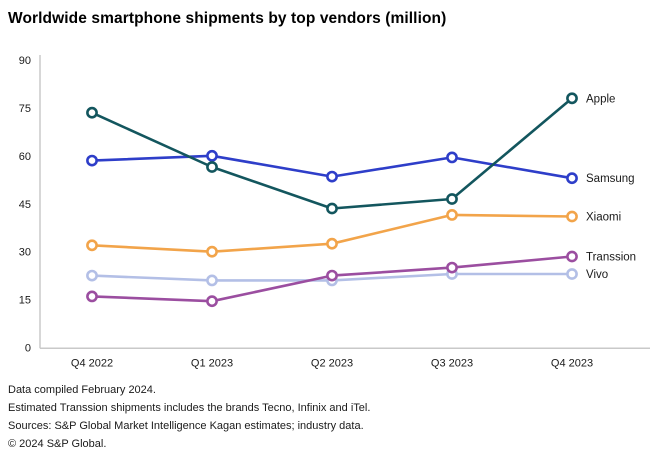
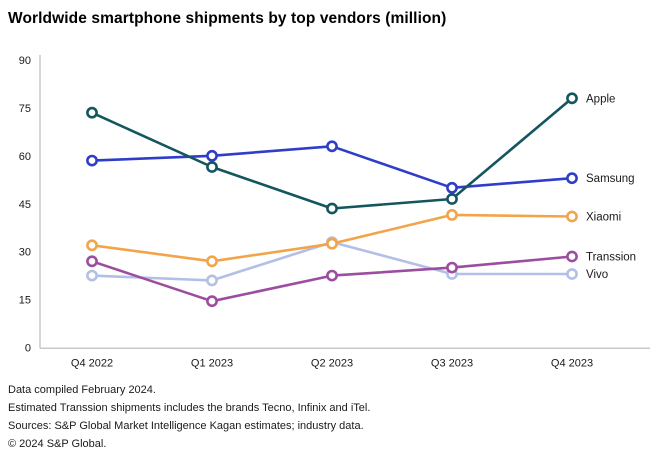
Transsion/Q4 2022: 16 -> 27
Xiaomi/Q1 2023: 30 -> 27
Samsung/Q2 2023: 54 -> 63
Vivo/Q2 2023: 21 -> 33
Samsung/Q3 2023: 60 -> 50
